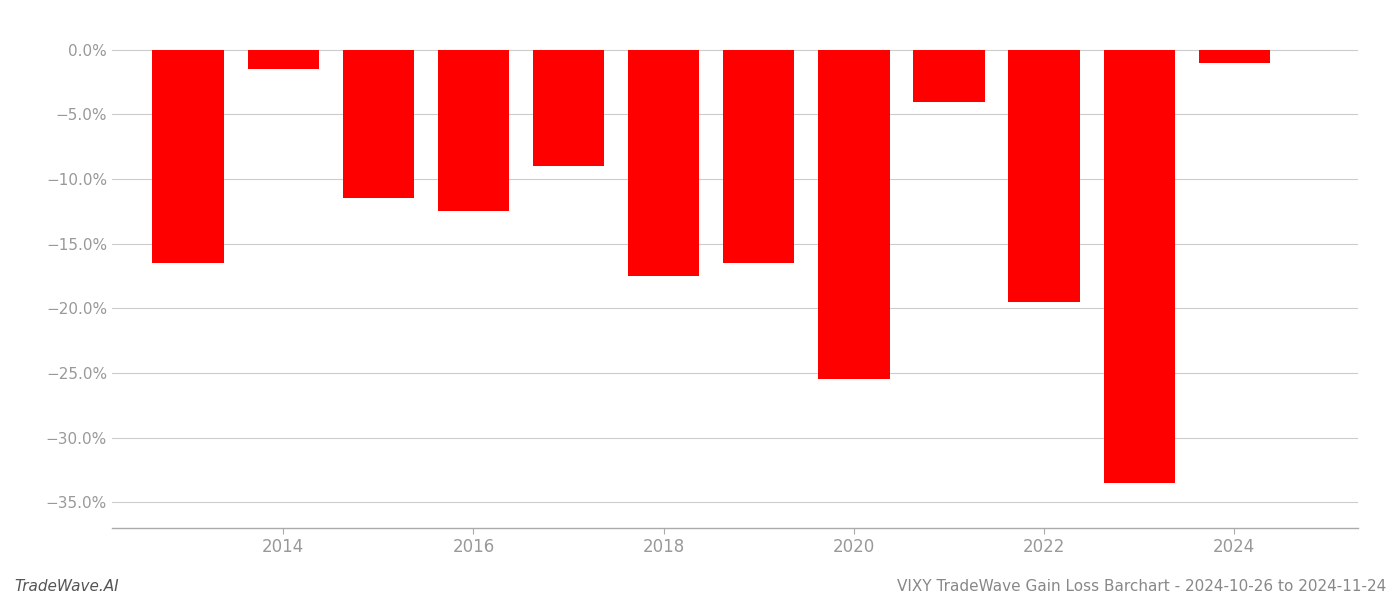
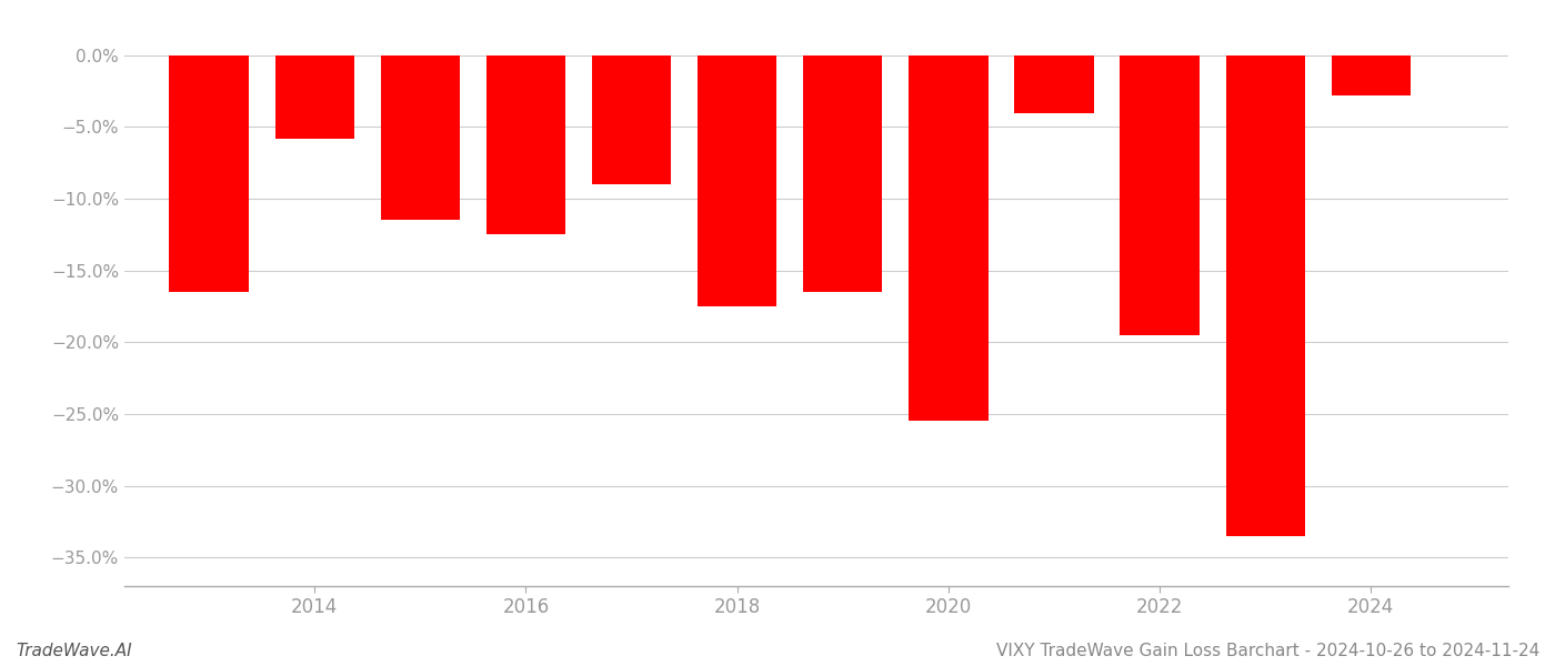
2014: -1.5% -> -5.8%
2024: -1.0% -> -2.8%
